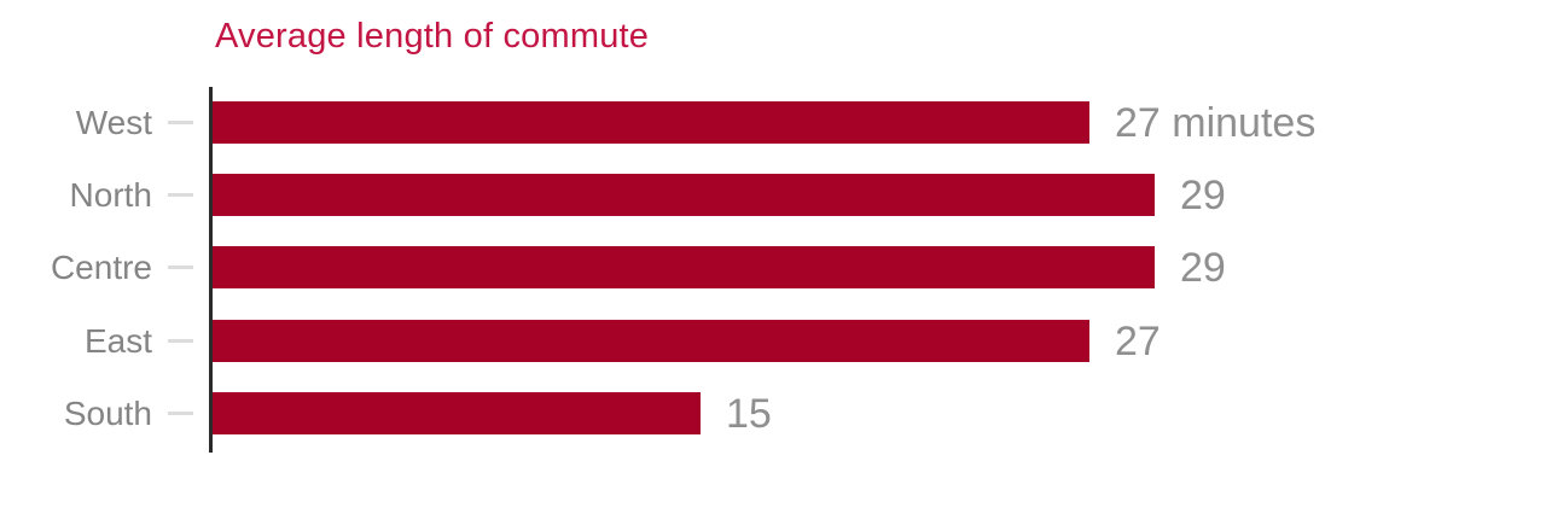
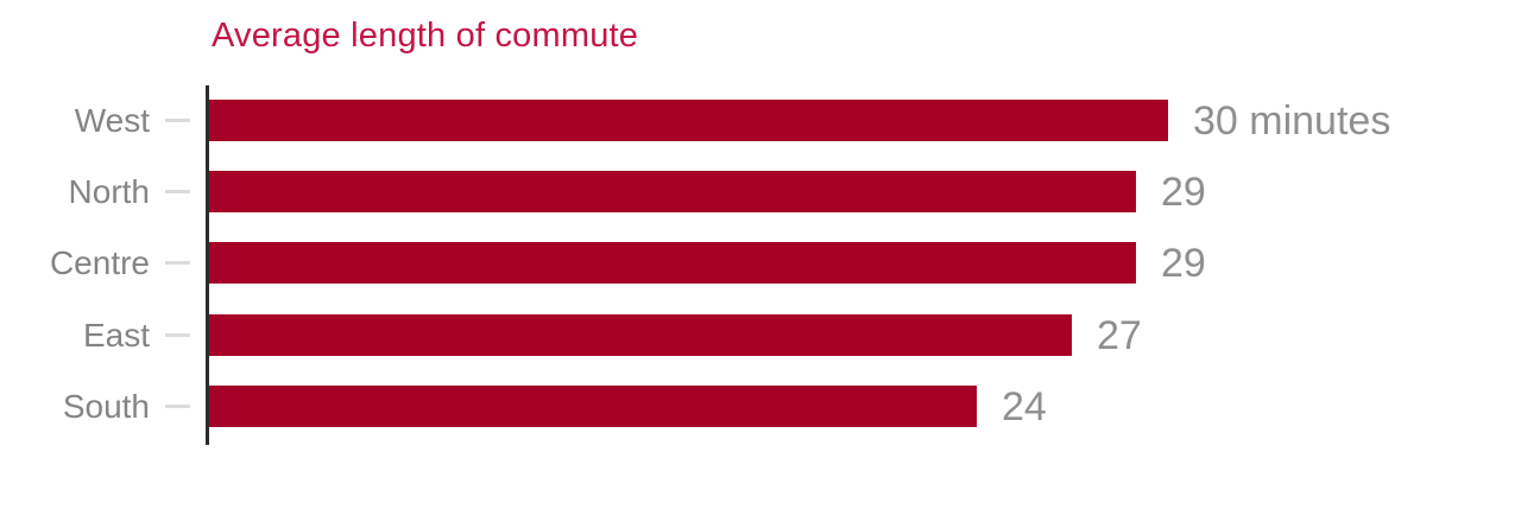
West: 27 -> 30
South: 15 -> 24
